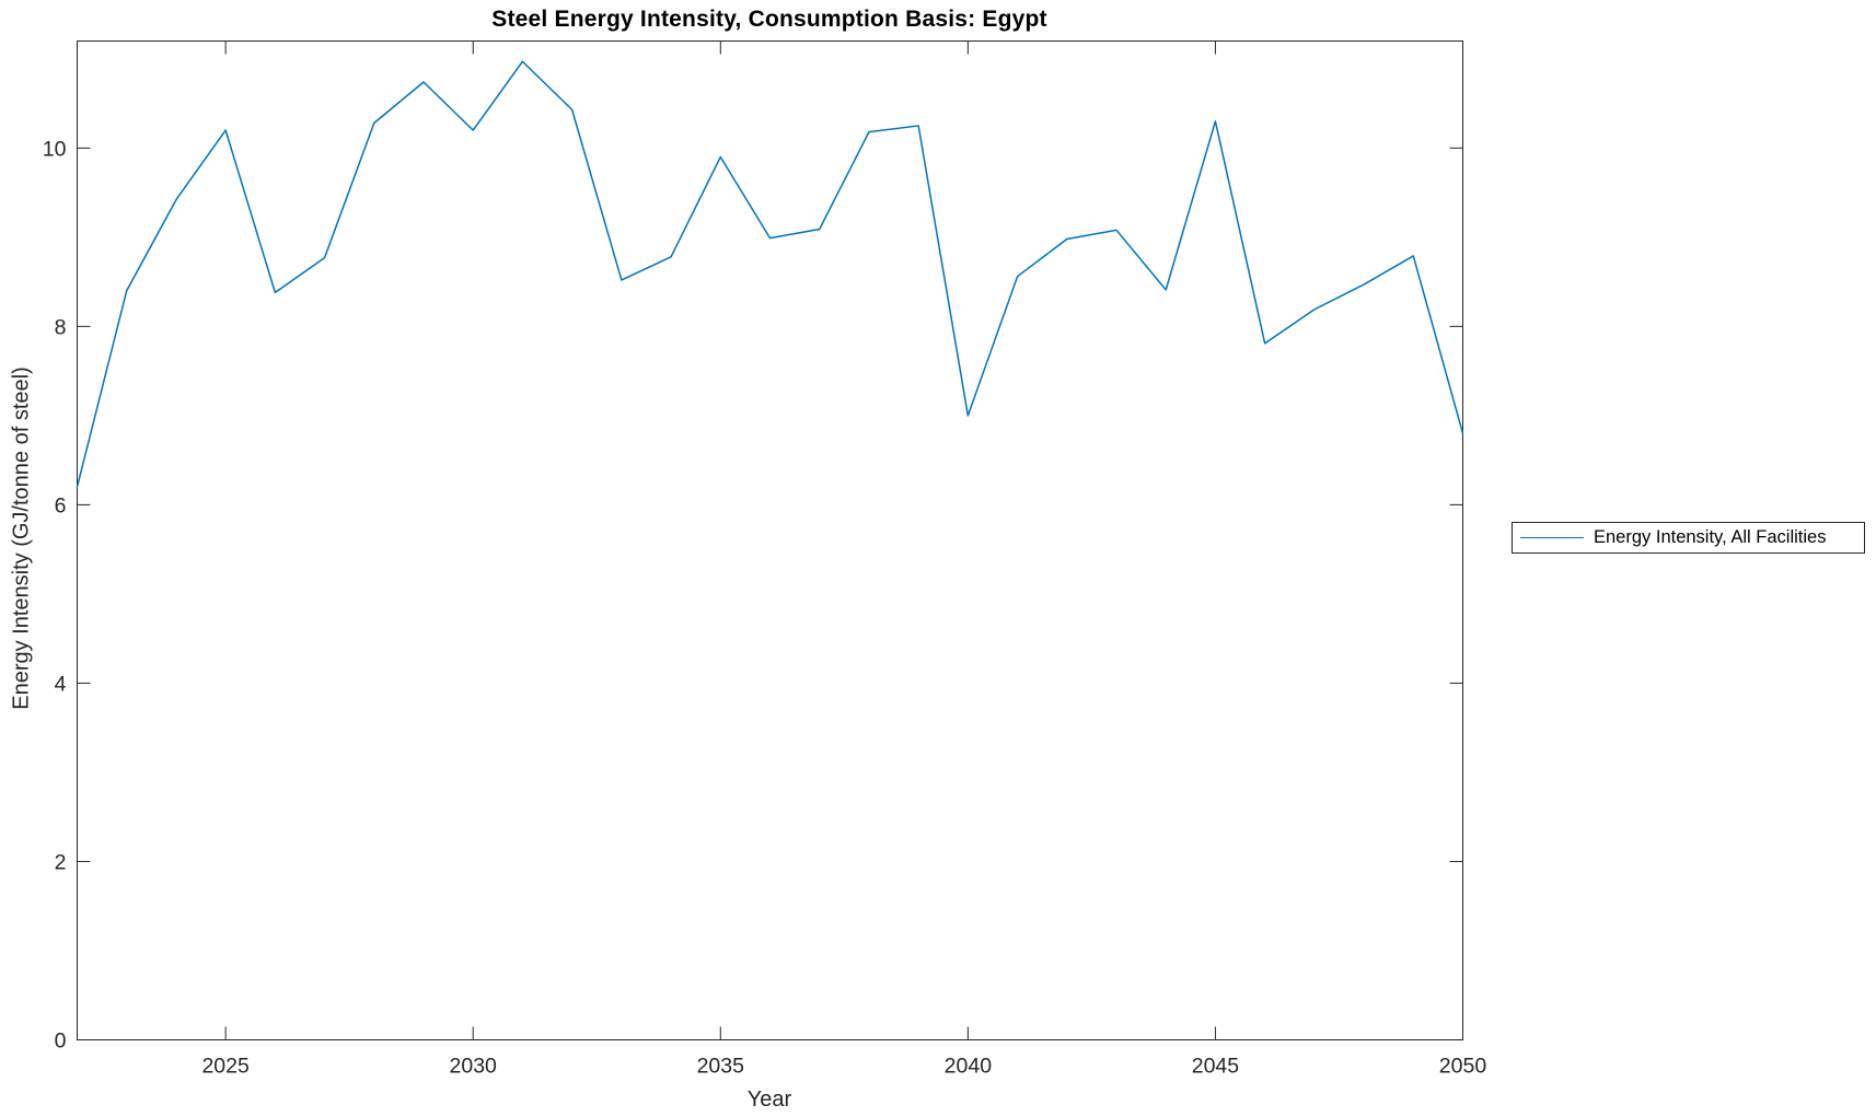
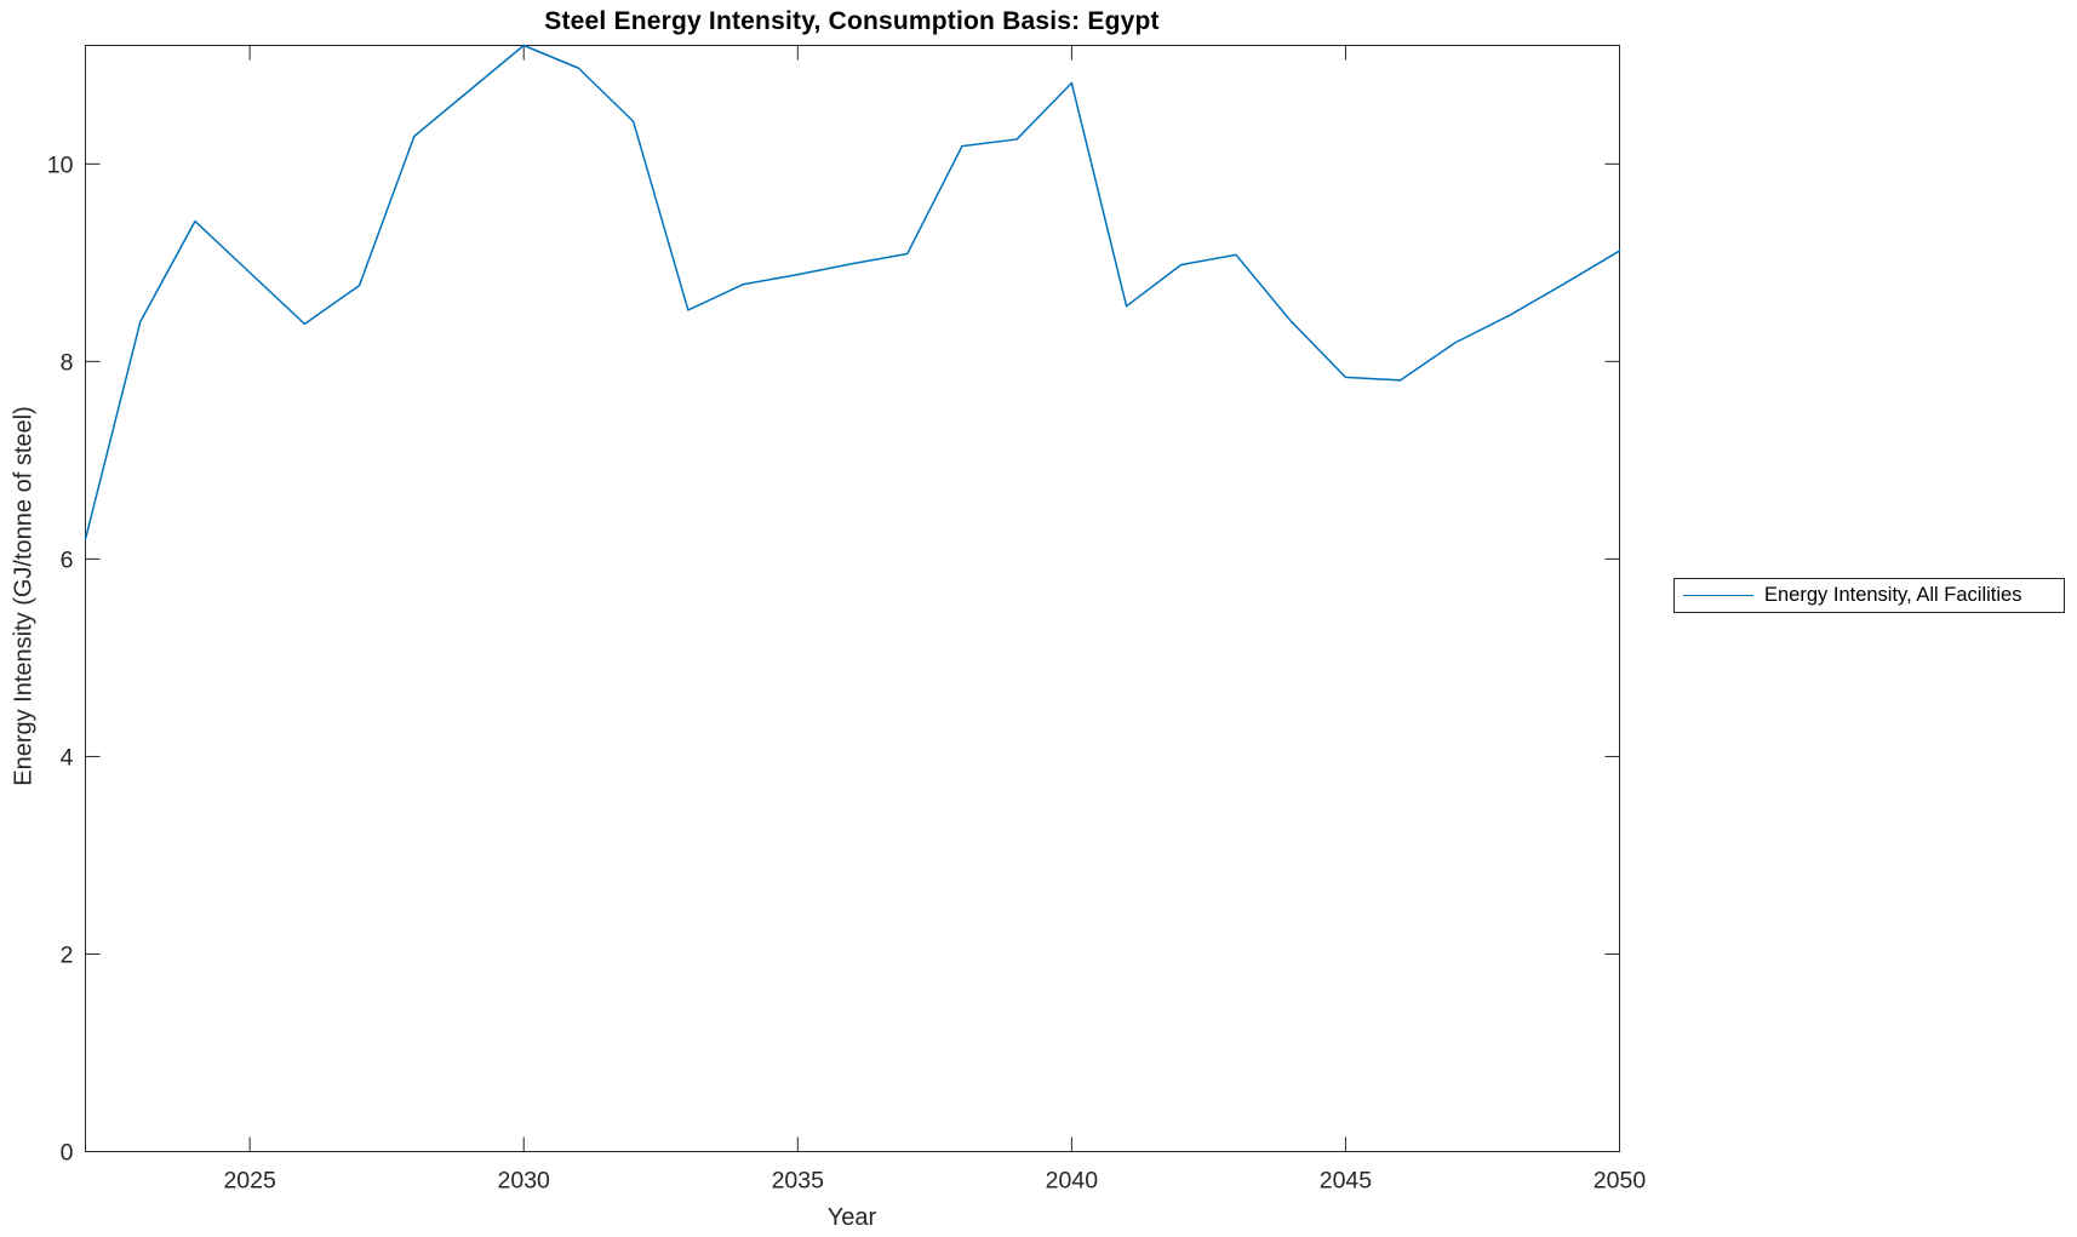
2025: 10.2 -> 8.9
2030: 10.2 -> 11.2
2035: 9.9 -> 8.9
2040: 7.0 -> 10.8
2045: 10.3 -> 7.8
2050: 6.8 -> 9.1
